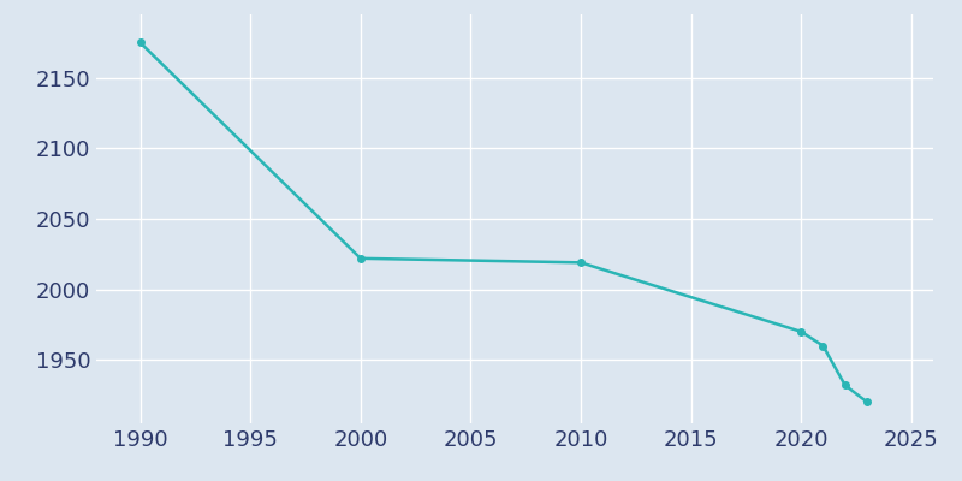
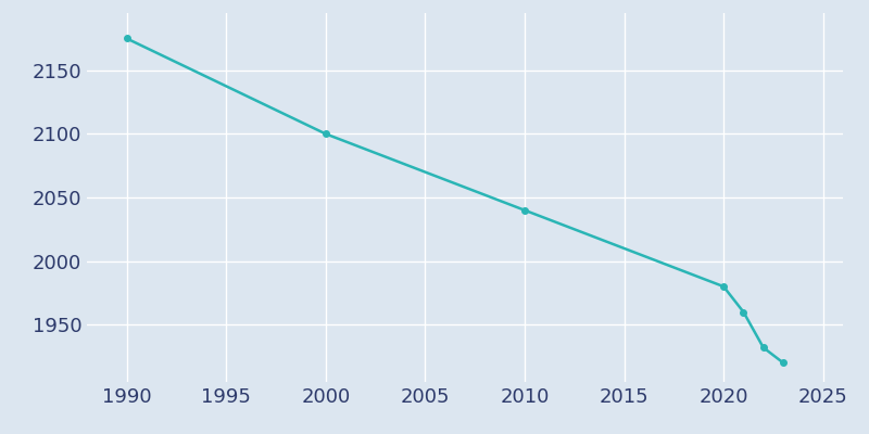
2000: 2022 -> 2100
2010: 2019 -> 2040
2020: 1970 -> 1980
